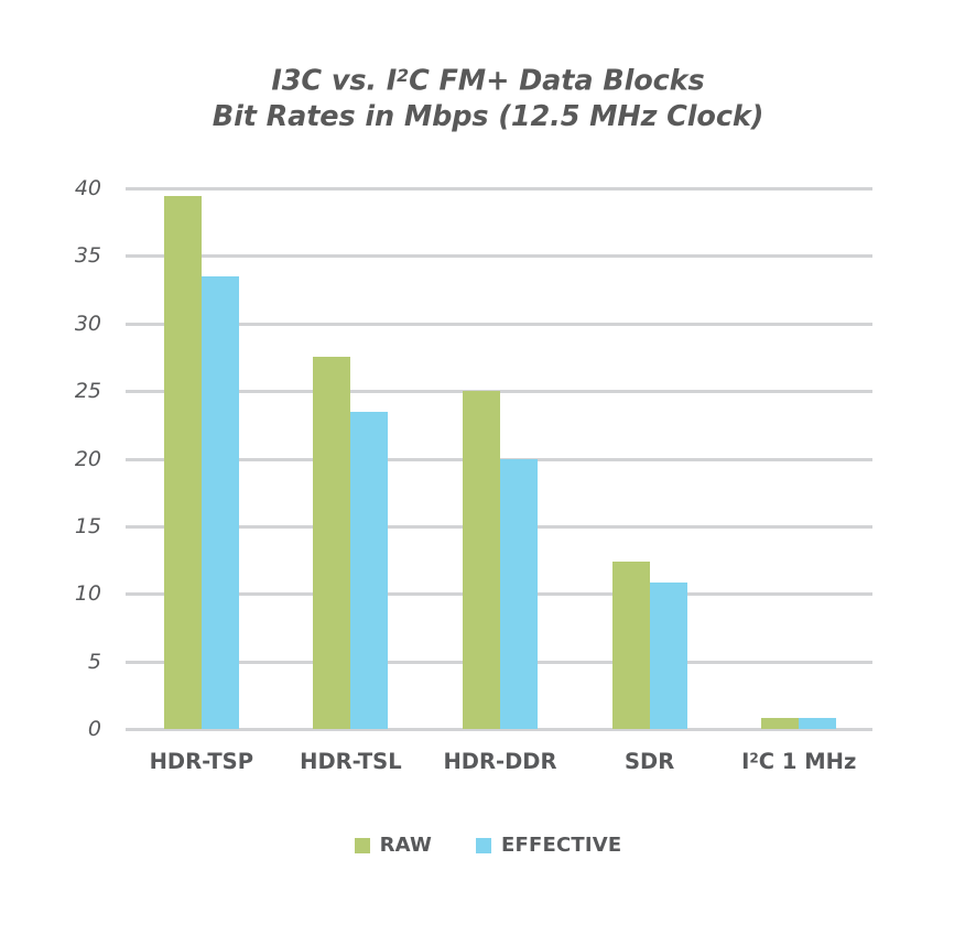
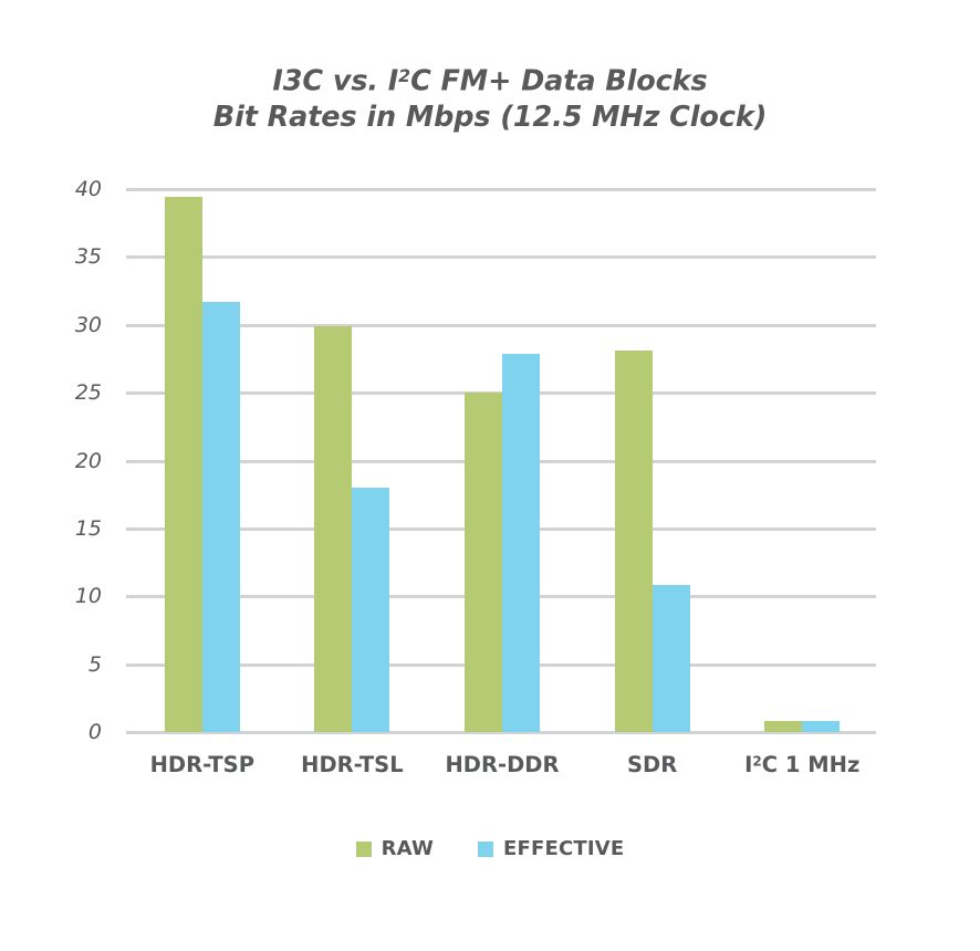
EFFECTIVE/HDR-TSP: 33.5 -> 31.7
RAW/HDR-TSL: 27.5 -> 29.9
EFFECTIVE/HDR-TSL: 23.5 -> 18.0
EFFECTIVE/HDR-DDR: 20.0 -> 27.9
RAW/SDR: 12.4 -> 28.1
